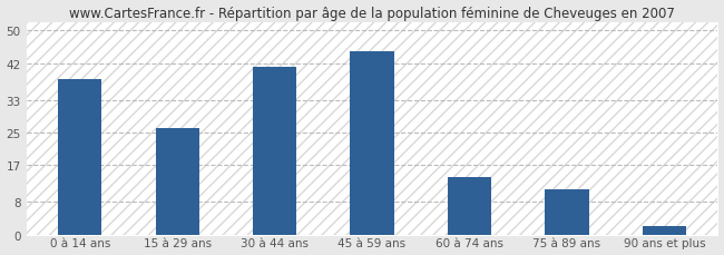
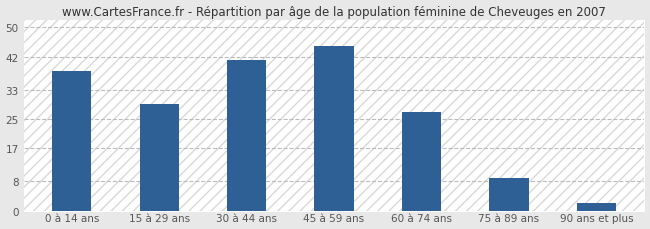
15 à 29 ans: 26 -> 29
60 à 74 ans: 14 -> 27
75 à 89 ans: 11 -> 9
